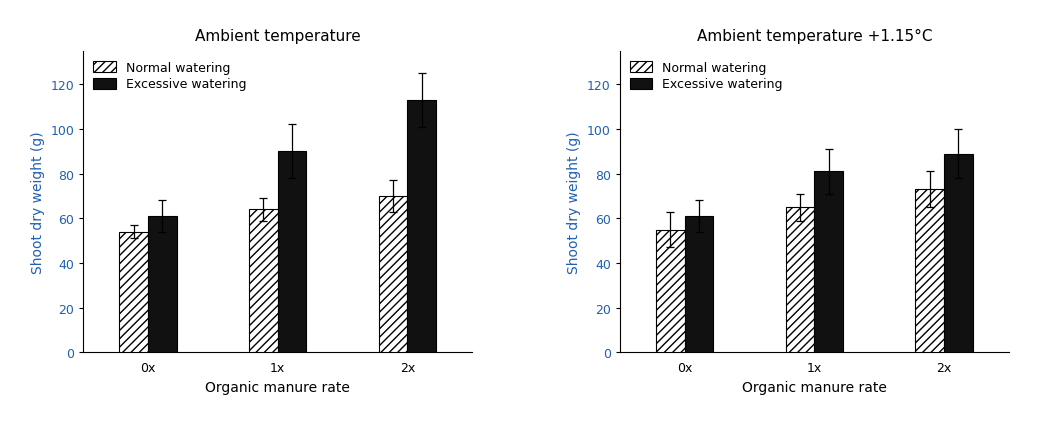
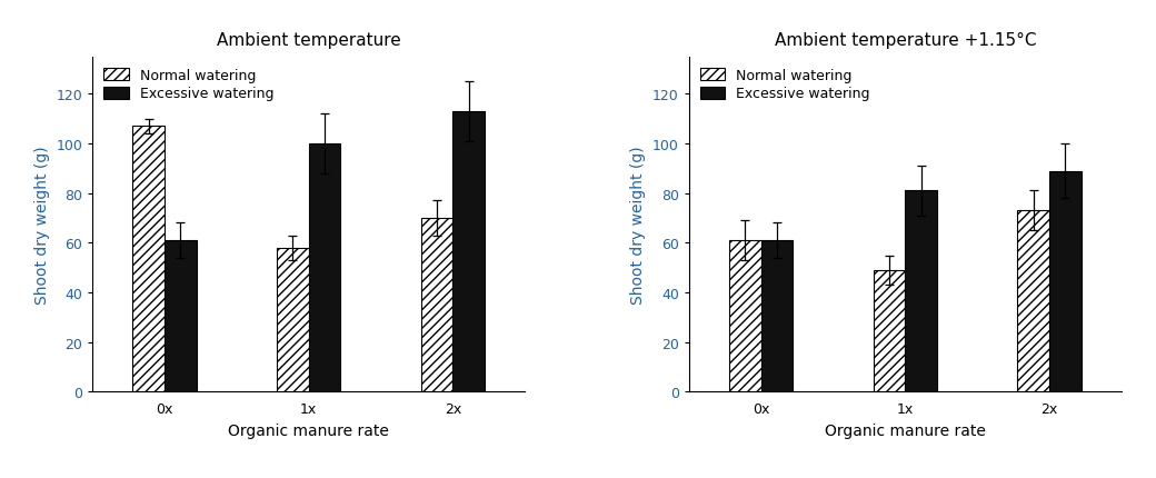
Ambient temperature/Normal watering/0x: 54 -> 107
Ambient temperature/Normal watering/1x: 64 -> 58
Ambient temperature/Excessive watering/1x: 90 -> 100
Ambient temperature +1.15°C/Normal watering/0x: 55 -> 61
Ambient temperature +1.15°C/Normal watering/1x: 65 -> 49
